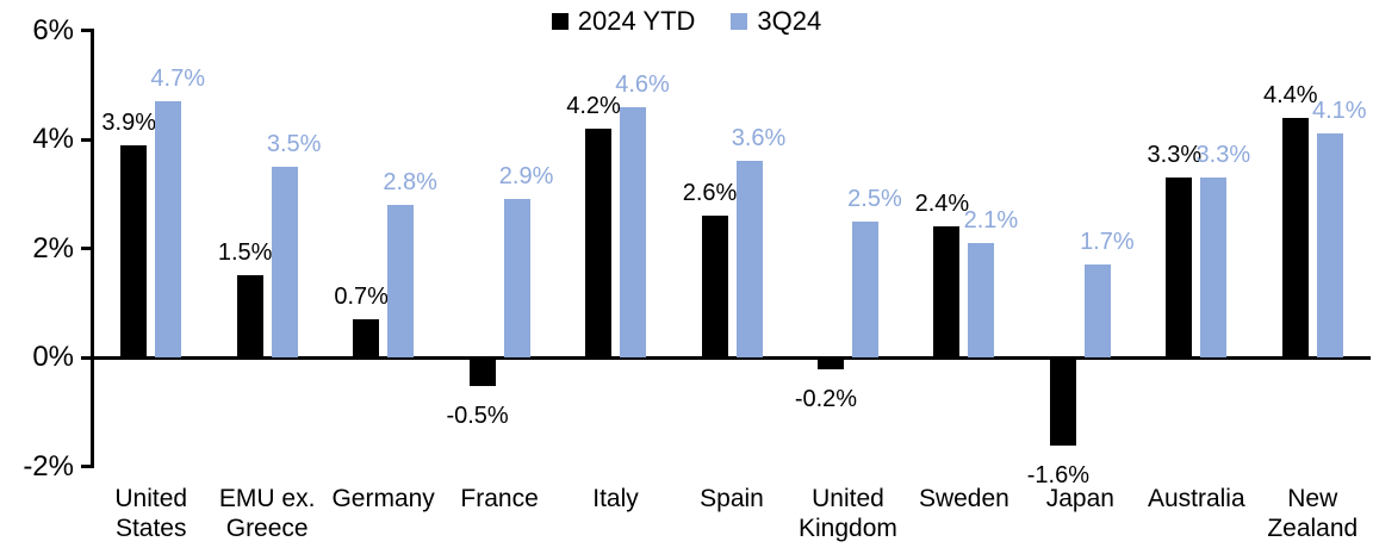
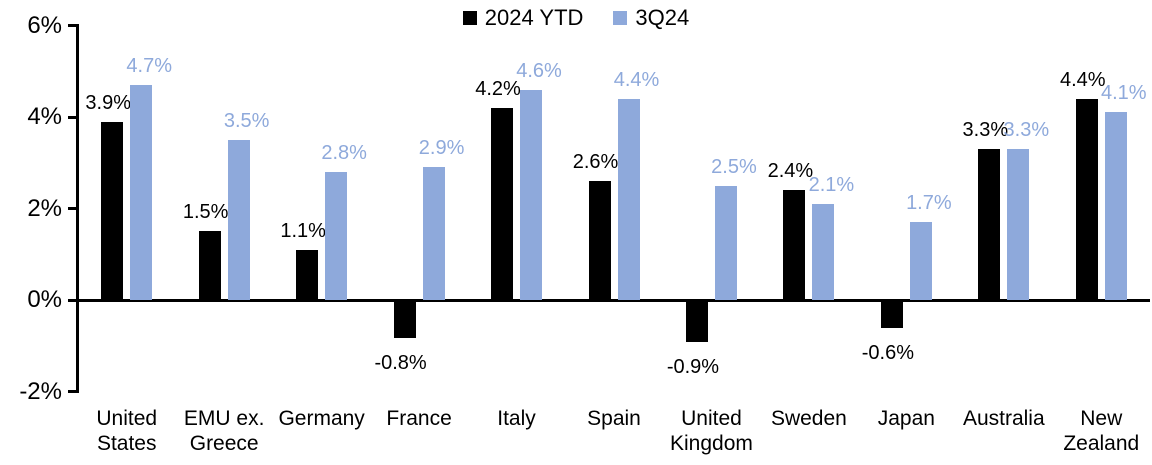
2024 YTD/Germany: 0.7% -> 1.1%
2024 YTD/France: -0.5% -> -0.8%
3Q24/Spain: 3.6% -> 4.4%
2024 YTD/United Kingdom: -0.2% -> -0.9%
2024 YTD/Japan: -1.6% -> -0.6%
